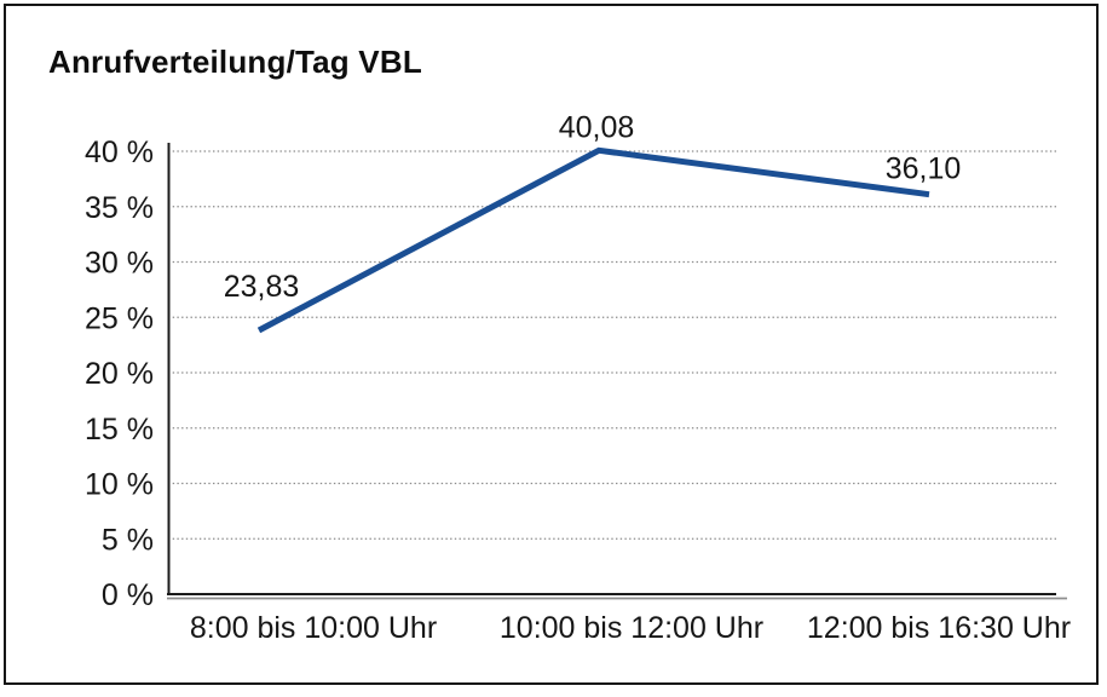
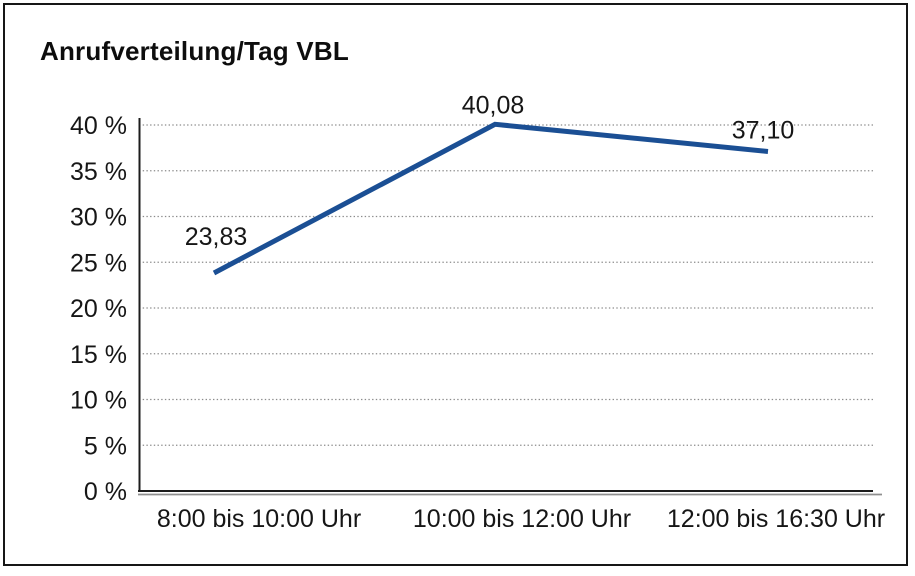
12:00 bis 16:30 Uhr: 36,10 -> 37,10
